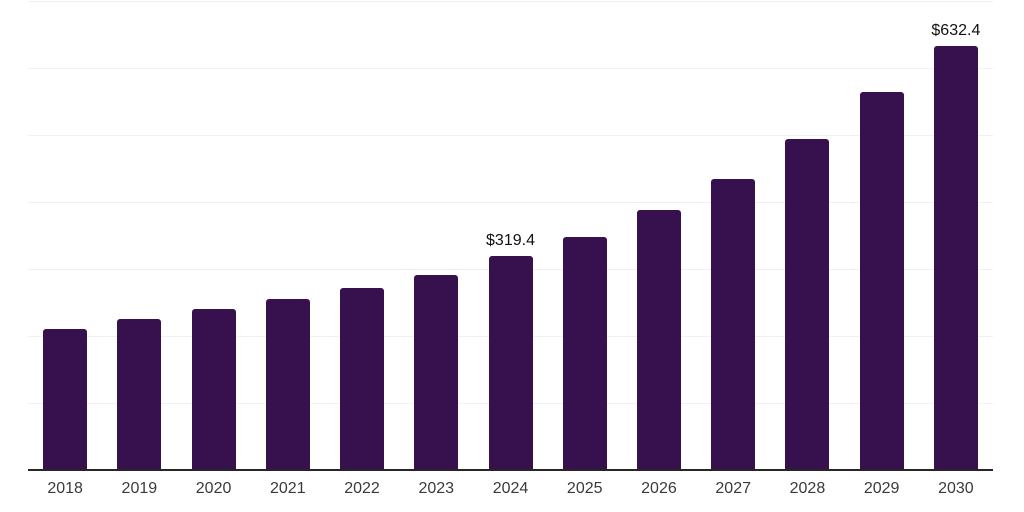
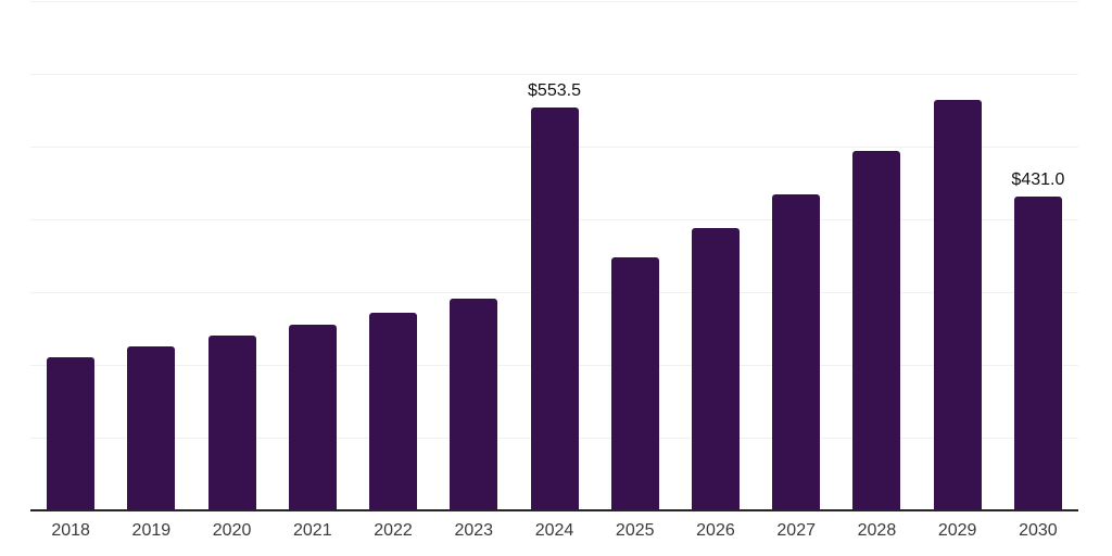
2024: $319.4 -> $553.5
2030: $632.4 -> $431.0
